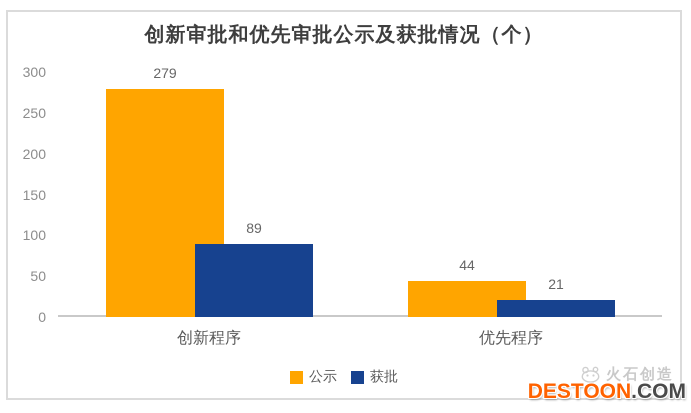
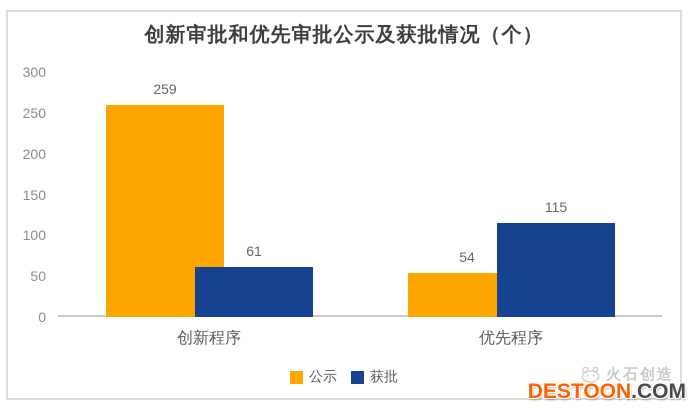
公示/创新程序: 279 -> 259
获批/创新程序: 89 -> 61
公示/优先程序: 44 -> 54
获批/优先程序: 21 -> 115
